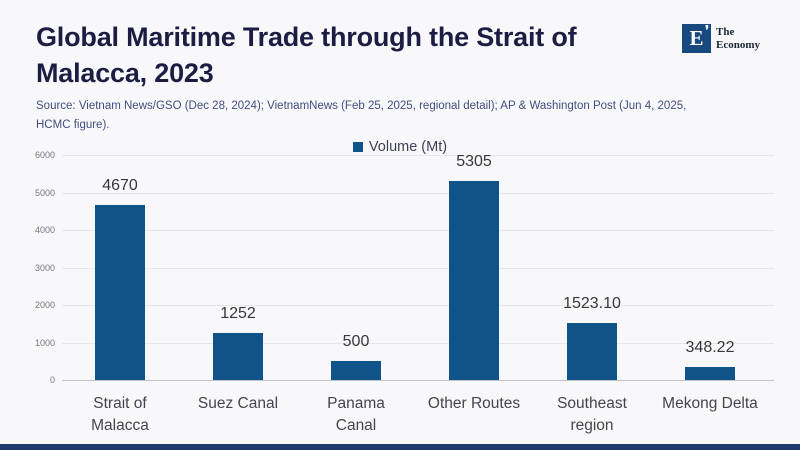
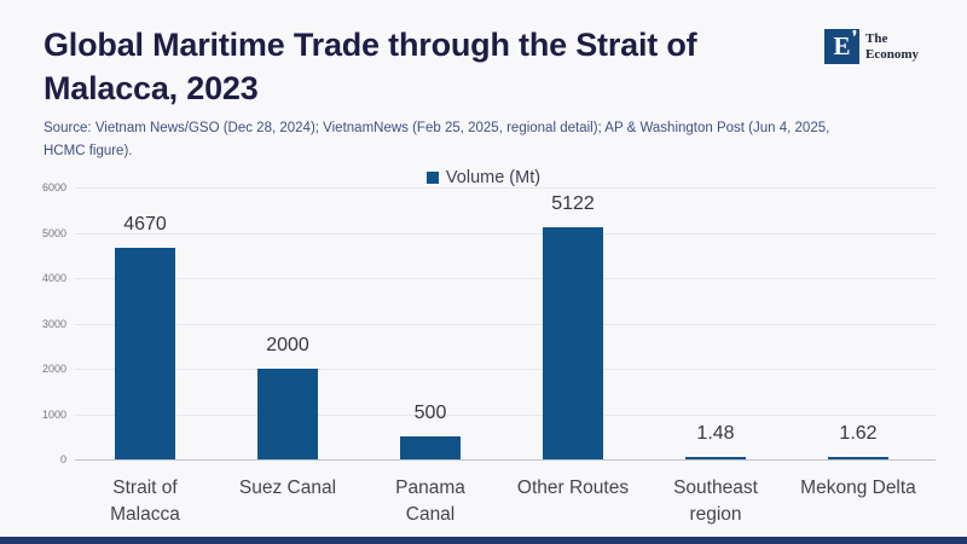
Suez Canal: 1252 -> 2000
Other Routes: 5305 -> 5122
Southeast region: 1523.10 -> 1.48
Mekong Delta: 348.22 -> 1.62
